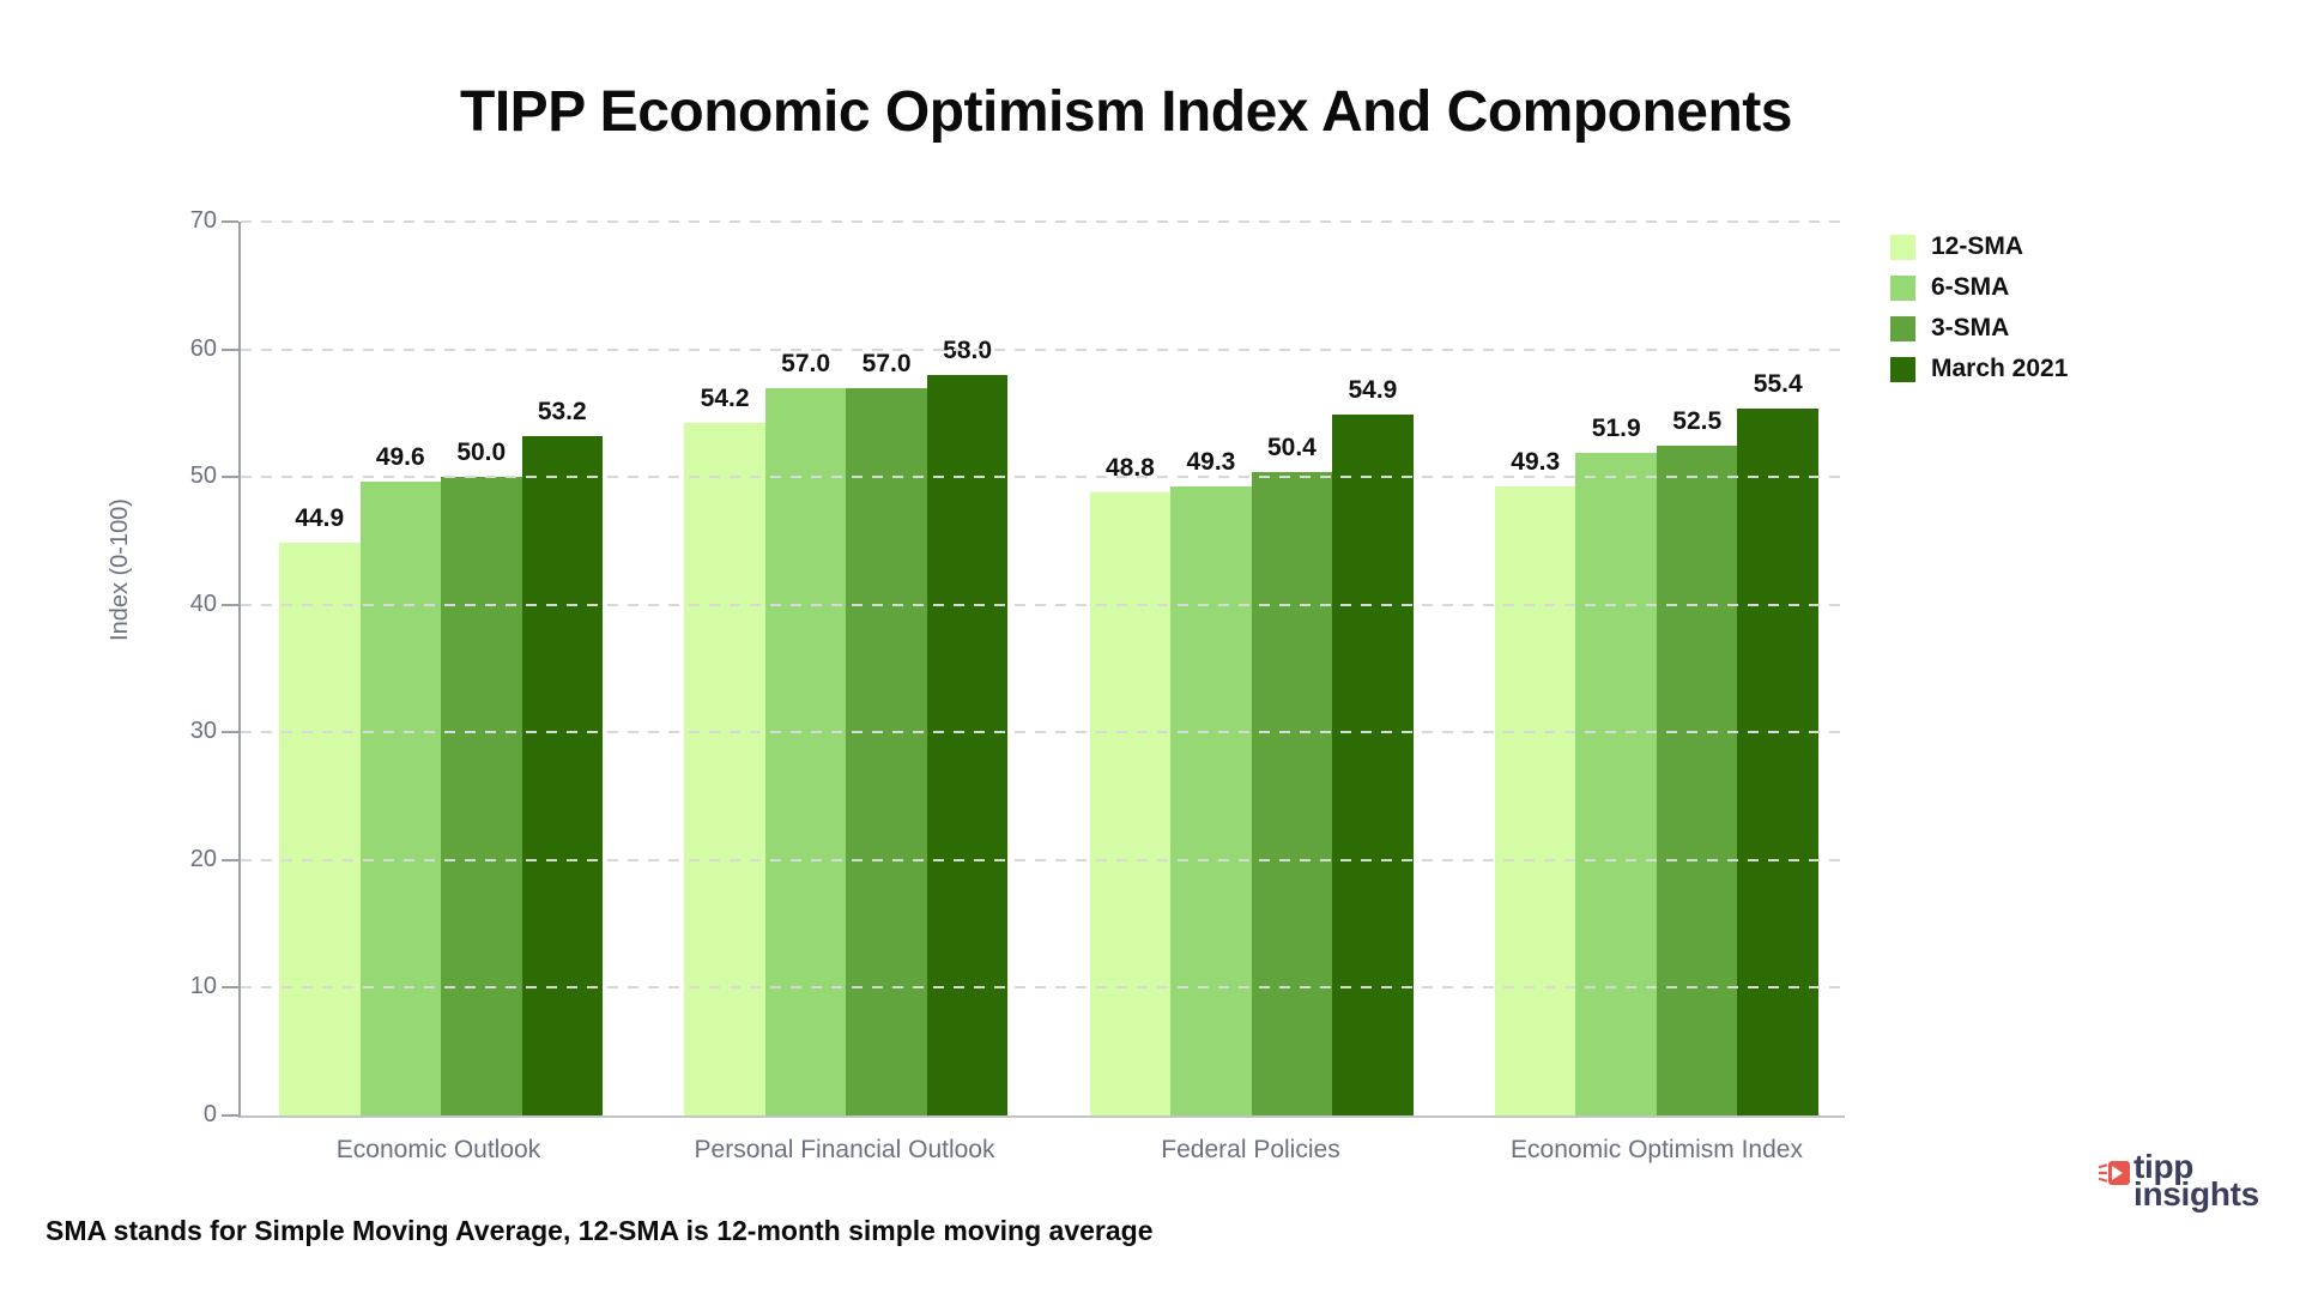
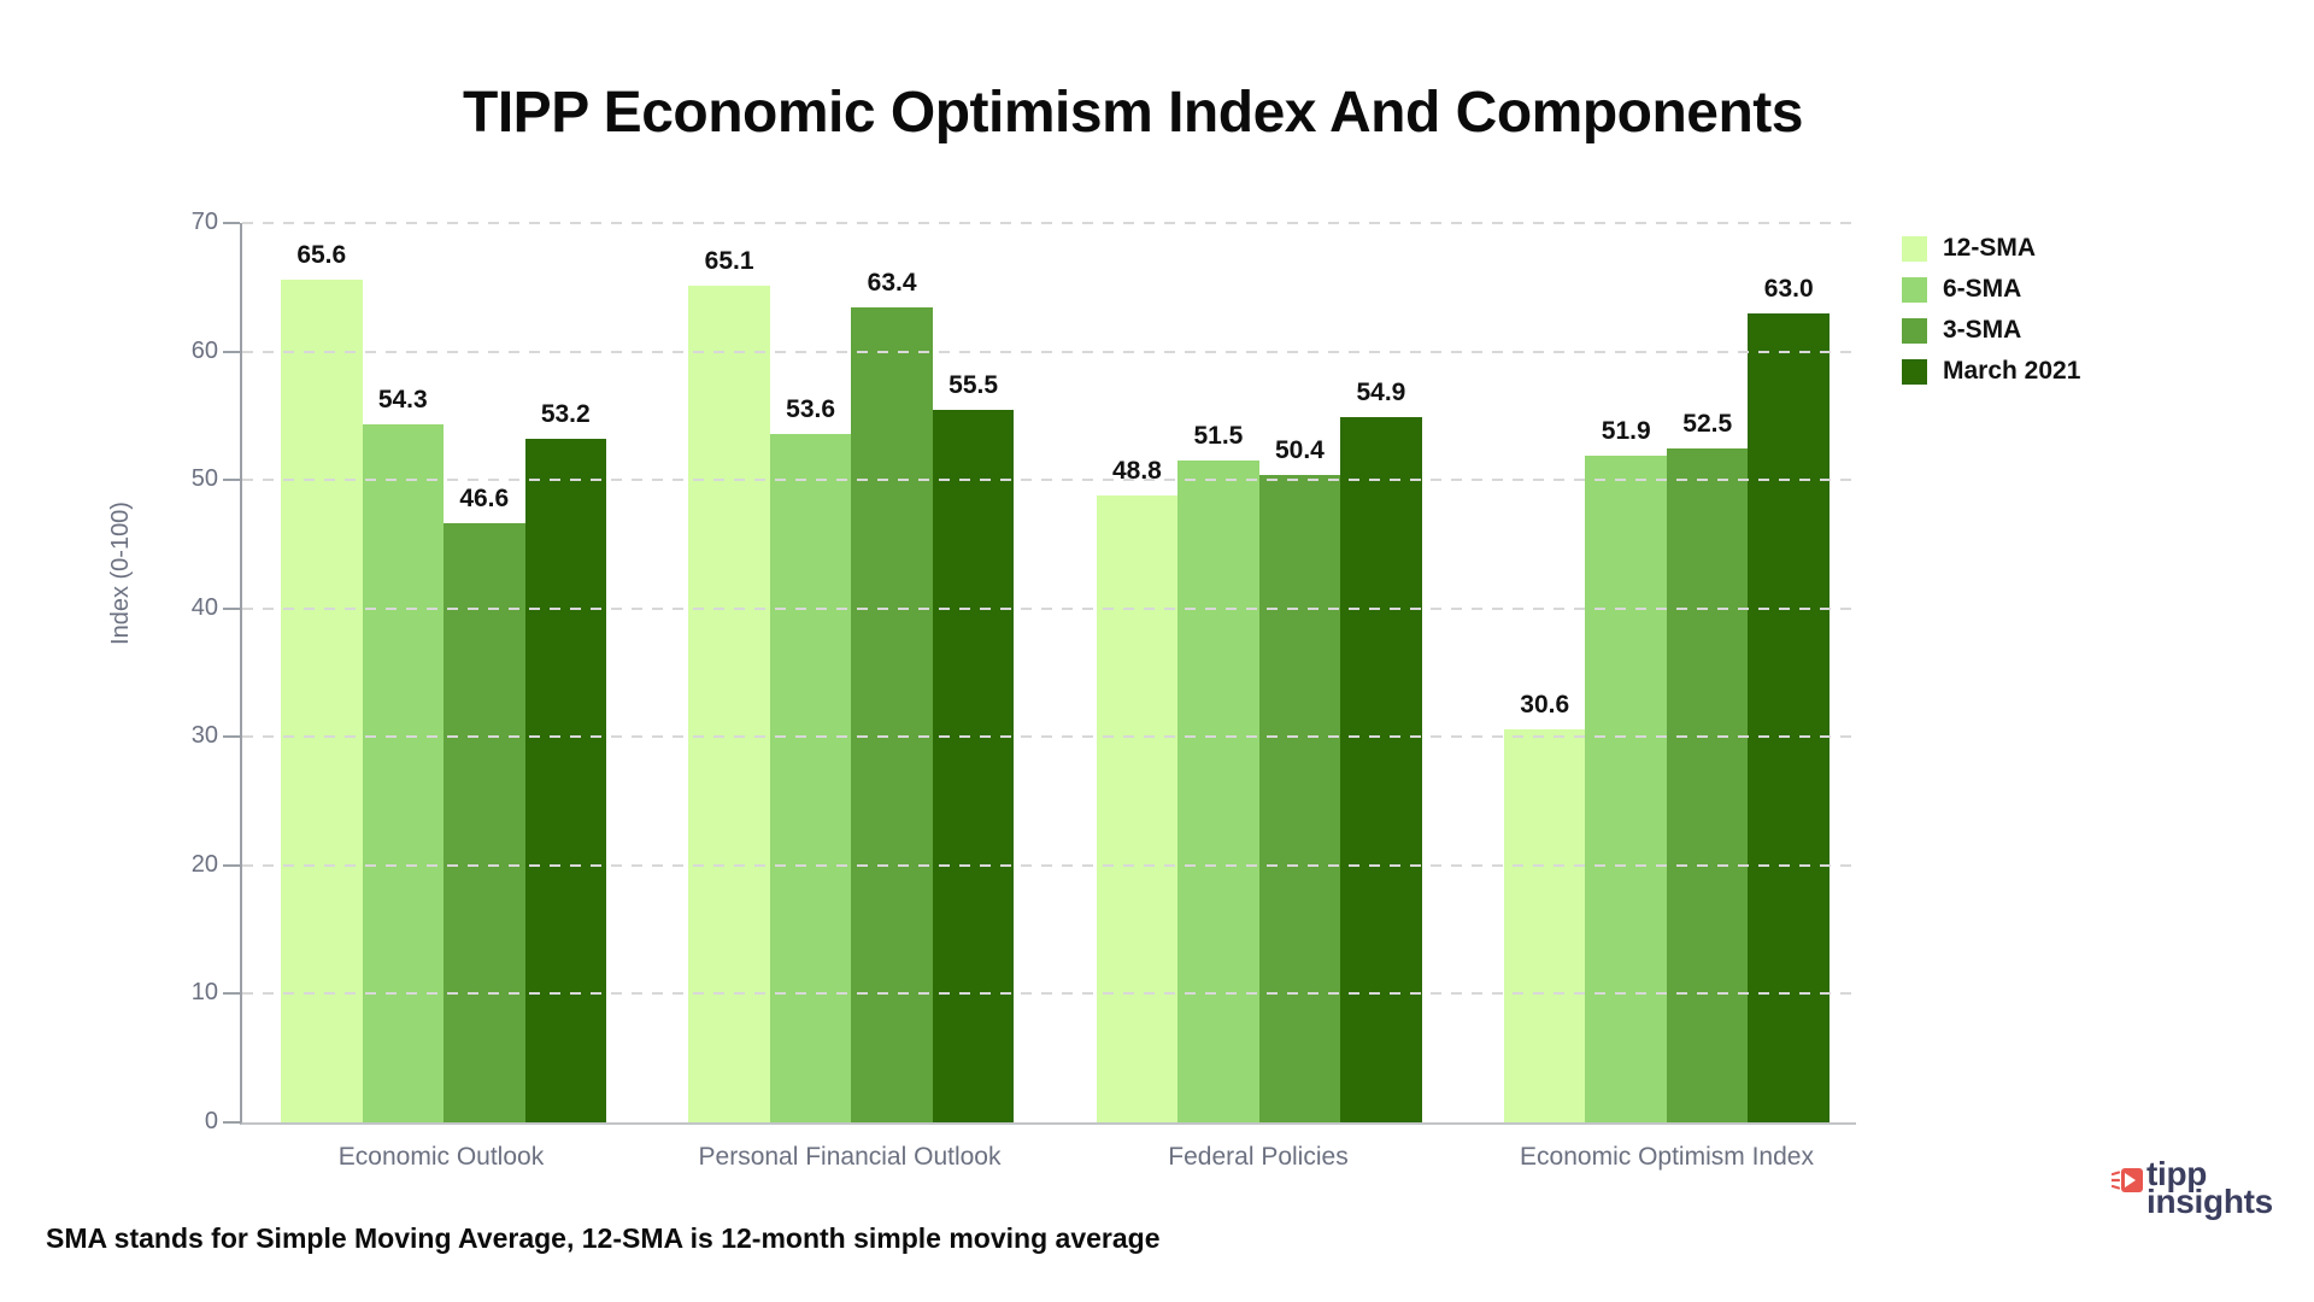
12-SMA/Economic Outlook: 44.9 -> 65.6
6-SMA/Economic Outlook: 49.6 -> 54.3
3-SMA/Economic Outlook: 50.0 -> 46.6
12-SMA/Personal Financial Outlook: 54.2 -> 65.1
6-SMA/Personal Financial Outlook: 57.0 -> 53.6
3-SMA/Personal Financial Outlook: 57.0 -> 63.4
March 2021/Personal Financial Outlook: 58.0 -> 55.5
6-SMA/Federal Policies: 49.3 -> 51.5
12-SMA/Economic Optimism Index: 49.3 -> 30.6
March 2021/Economic Optimism Index: 55.4 -> 63.0
